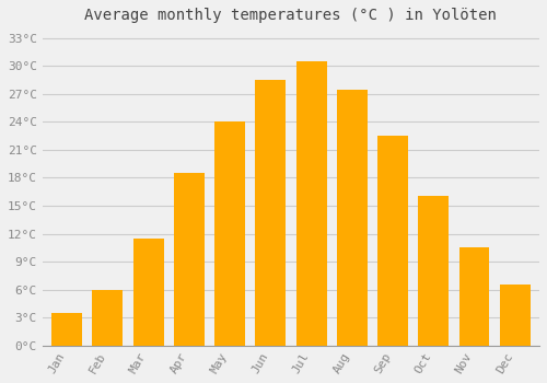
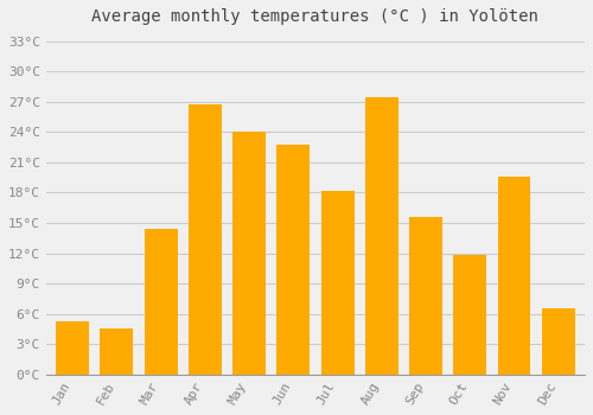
Jan: 3.5°C -> 5.2°C
Feb: 6.0°C -> 4.6°C
Mar: 11.5°C -> 14.4°C
Apr: 18.5°C -> 26.8°C
Jun: 28.5°C -> 22.8°C
Jul: 30.5°C -> 18.2°C
Sep: 22.5°C -> 15.6°C
Oct: 16.0°C -> 11.8°C
Nov: 10.5°C -> 19.6°C
